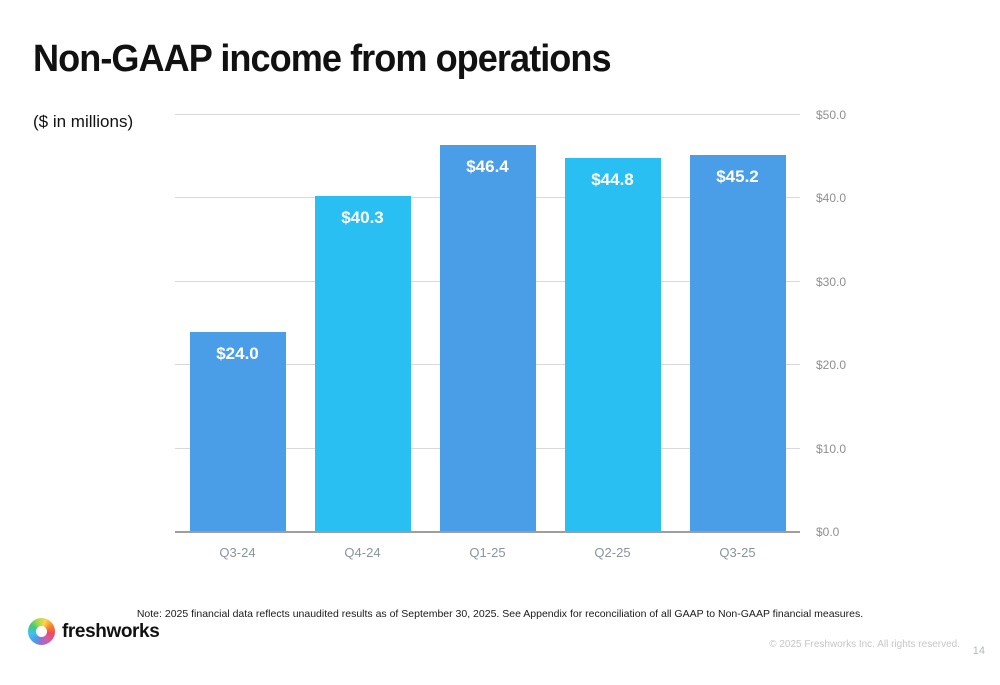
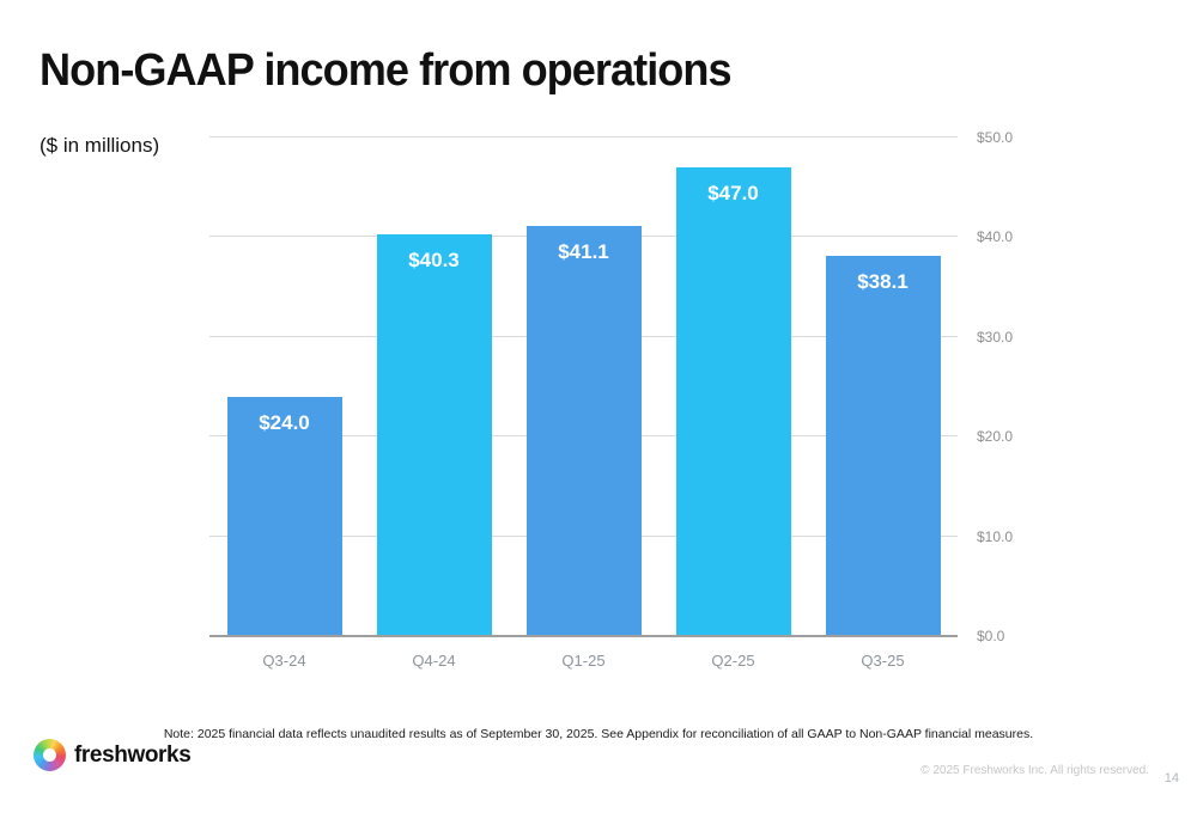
Q1-25: $46.4 -> $41.1
Q2-25: $44.8 -> $47.0
Q3-25: $45.2 -> $38.1
